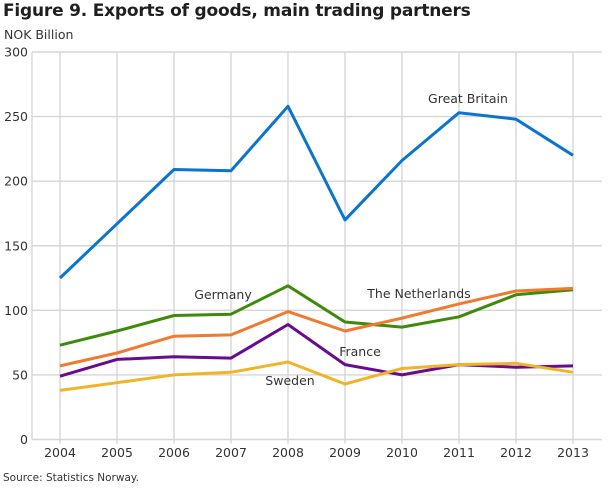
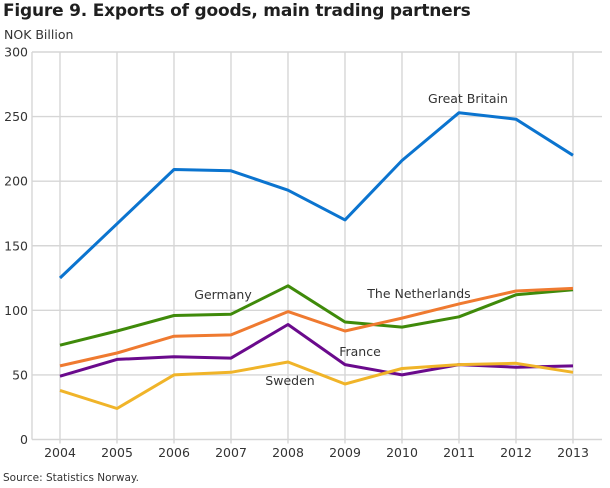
Sweden/2005: 44 -> 24
Great Britain/2008: 258 -> 193
